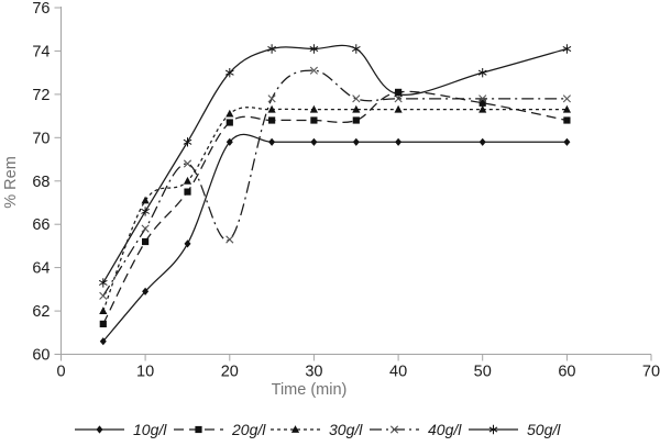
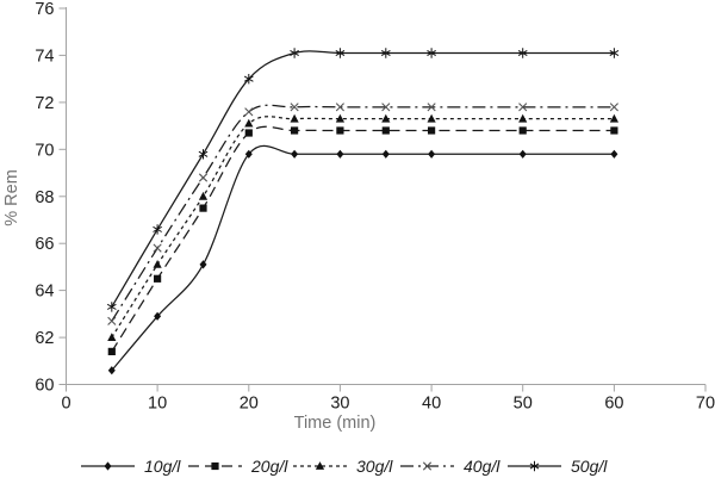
20g/l/10: 65.2 -> 64.5
30g/l/10: 67.1 -> 65.1
40g/l/20: 65.3 -> 71.6
40g/l/30: 73.1 -> 71.8
20g/l/40: 72.1 -> 70.8
50g/l/40: 72.0 -> 74.1
20g/l/50: 71.6 -> 70.8
50g/l/50: 73.0 -> 74.1
